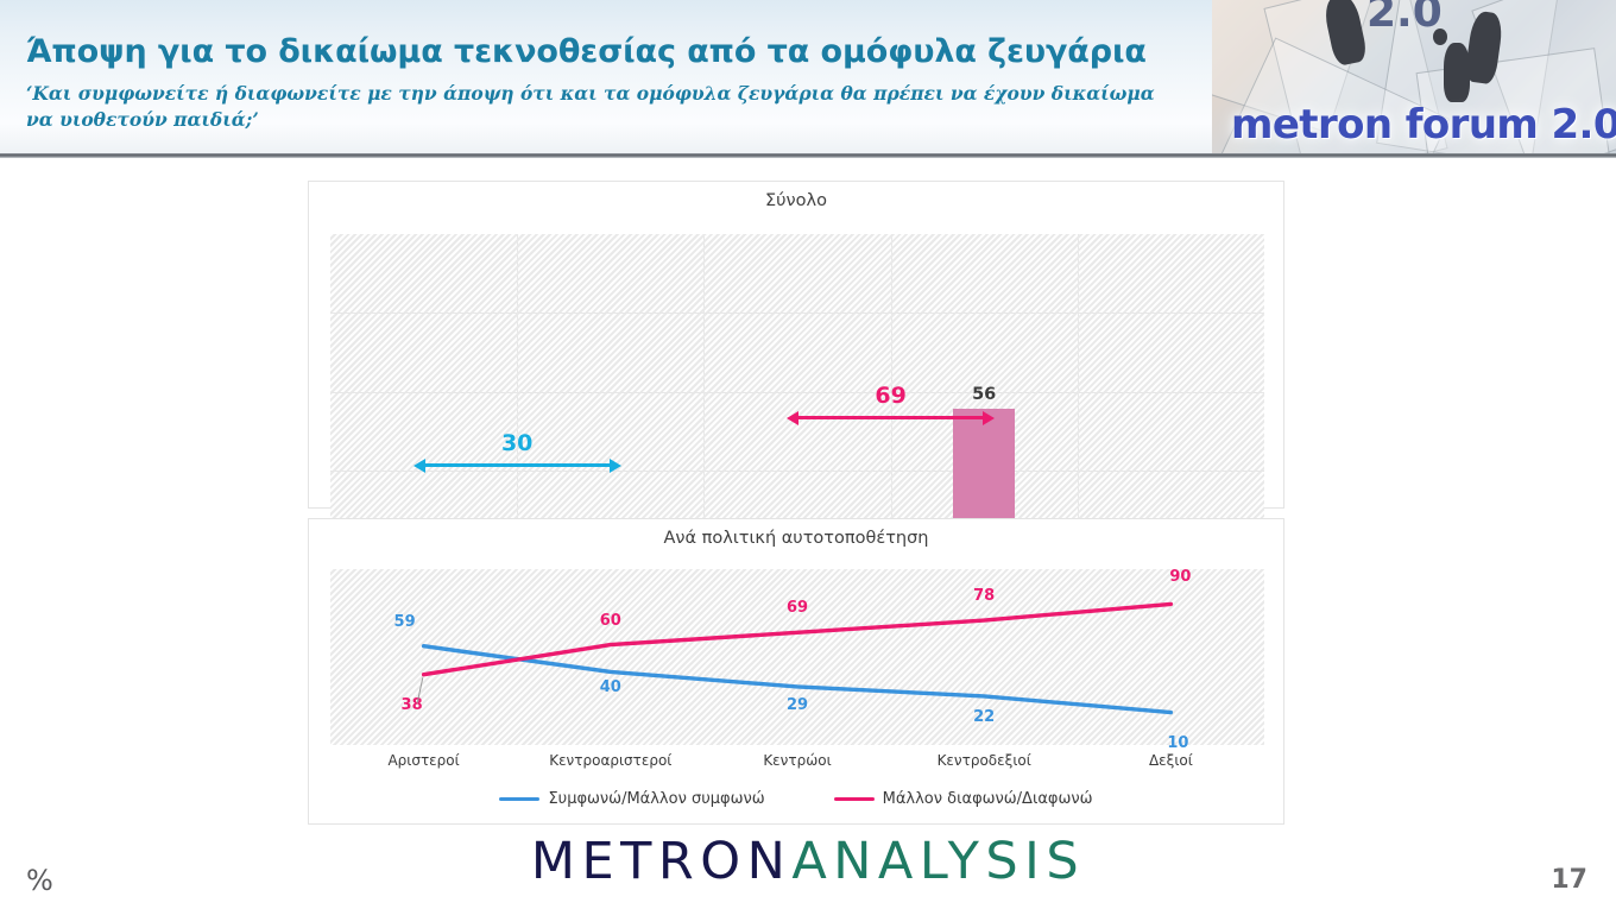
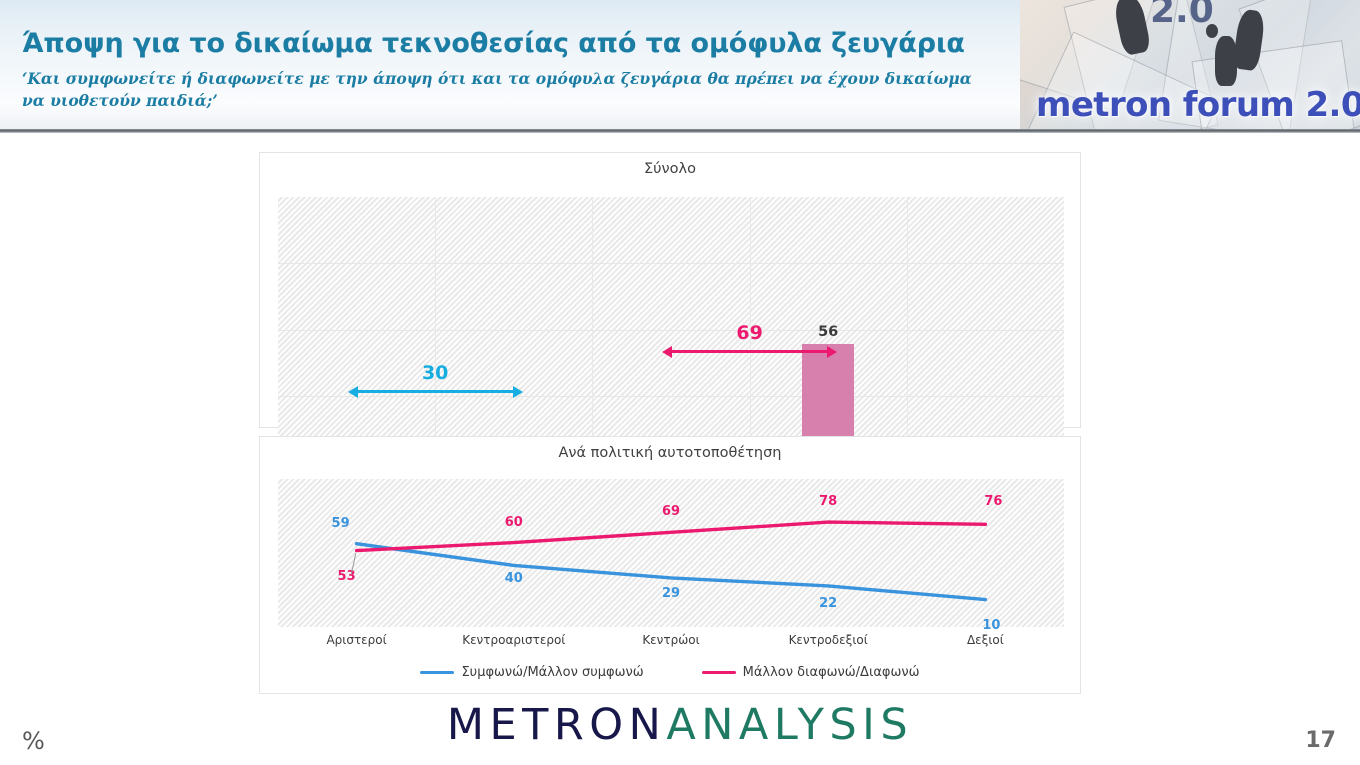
Ανά πολιτική αυτοτοποθέτηση/Μάλλον διαφωνώ/Διαφωνώ/Αριστεροί: 38 -> 53
Ανά πολιτική αυτοτοποθέτηση/Μάλλον διαφωνώ/Διαφωνώ/Δεξιοί: 90 -> 76
